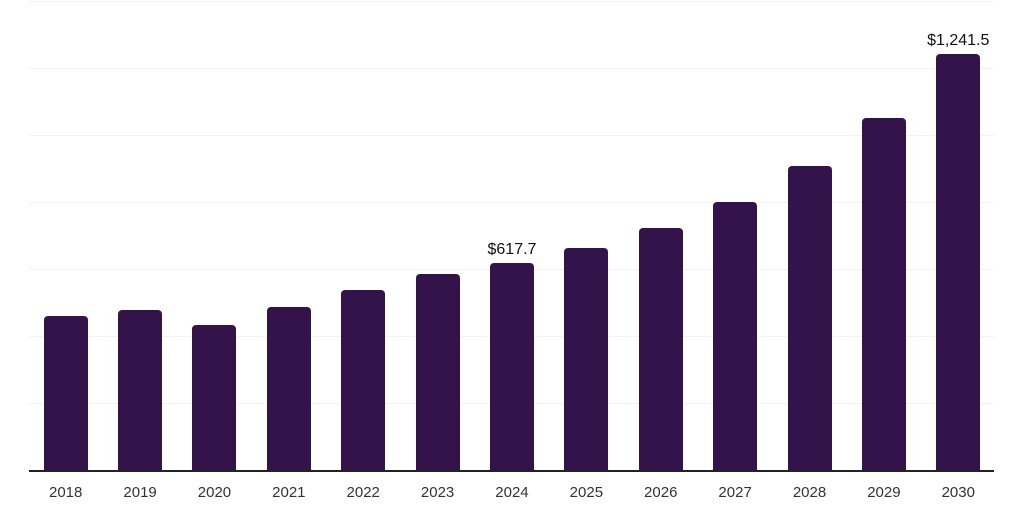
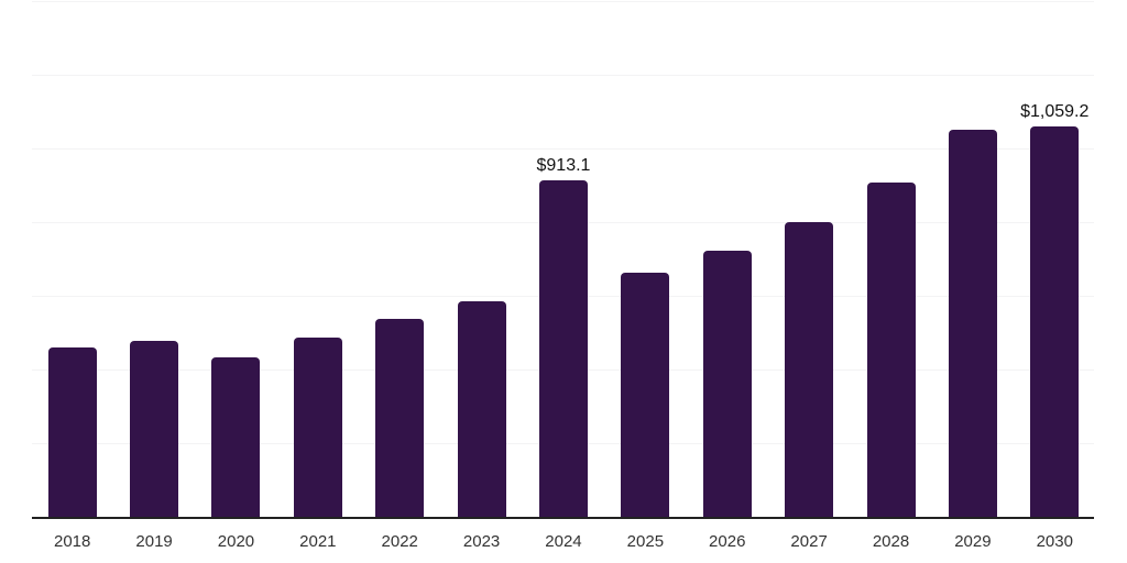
2024: $617.7 -> $913.1
2030: $1,241.5 -> $1,059.2
